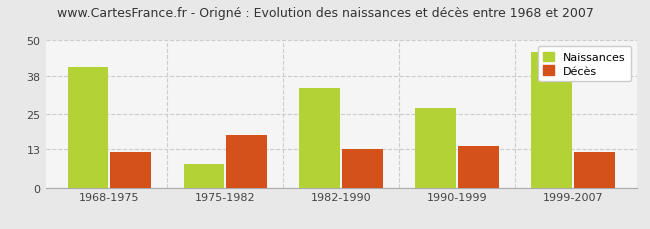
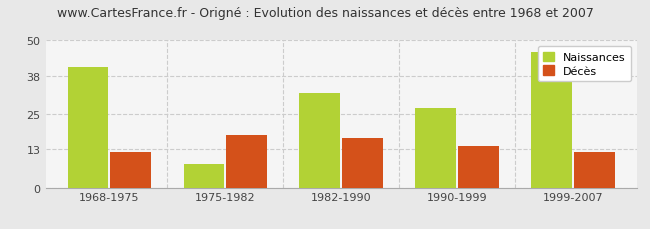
Naissances/1982-1990: 34 -> 32
Décès/1982-1990: 13 -> 17
